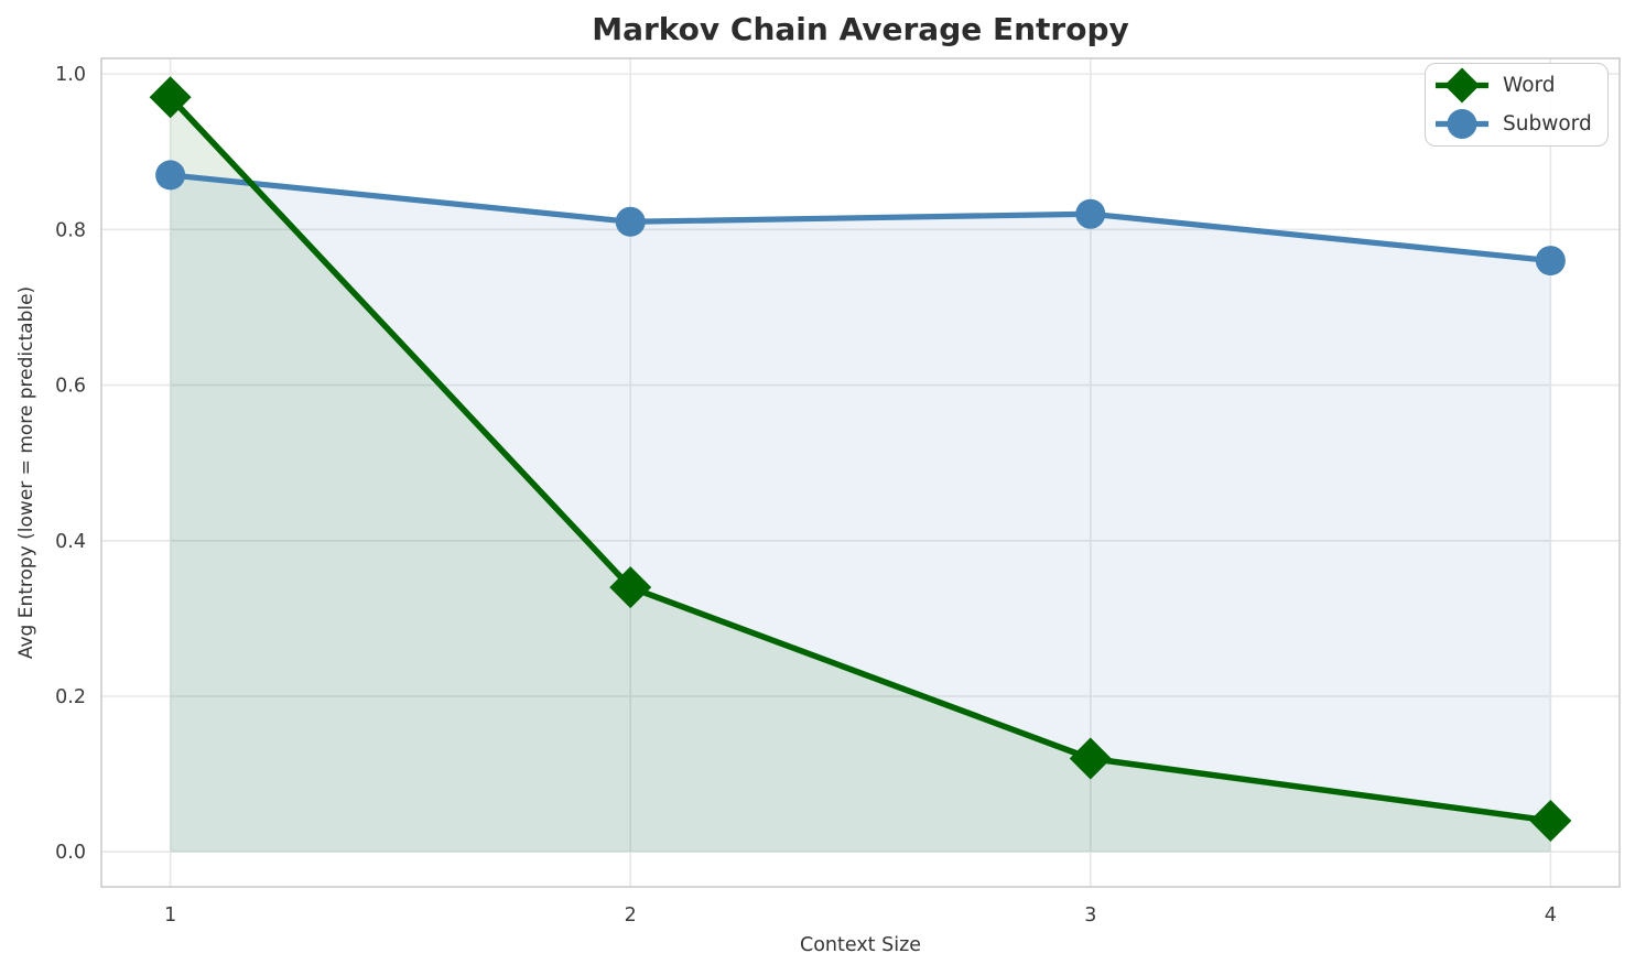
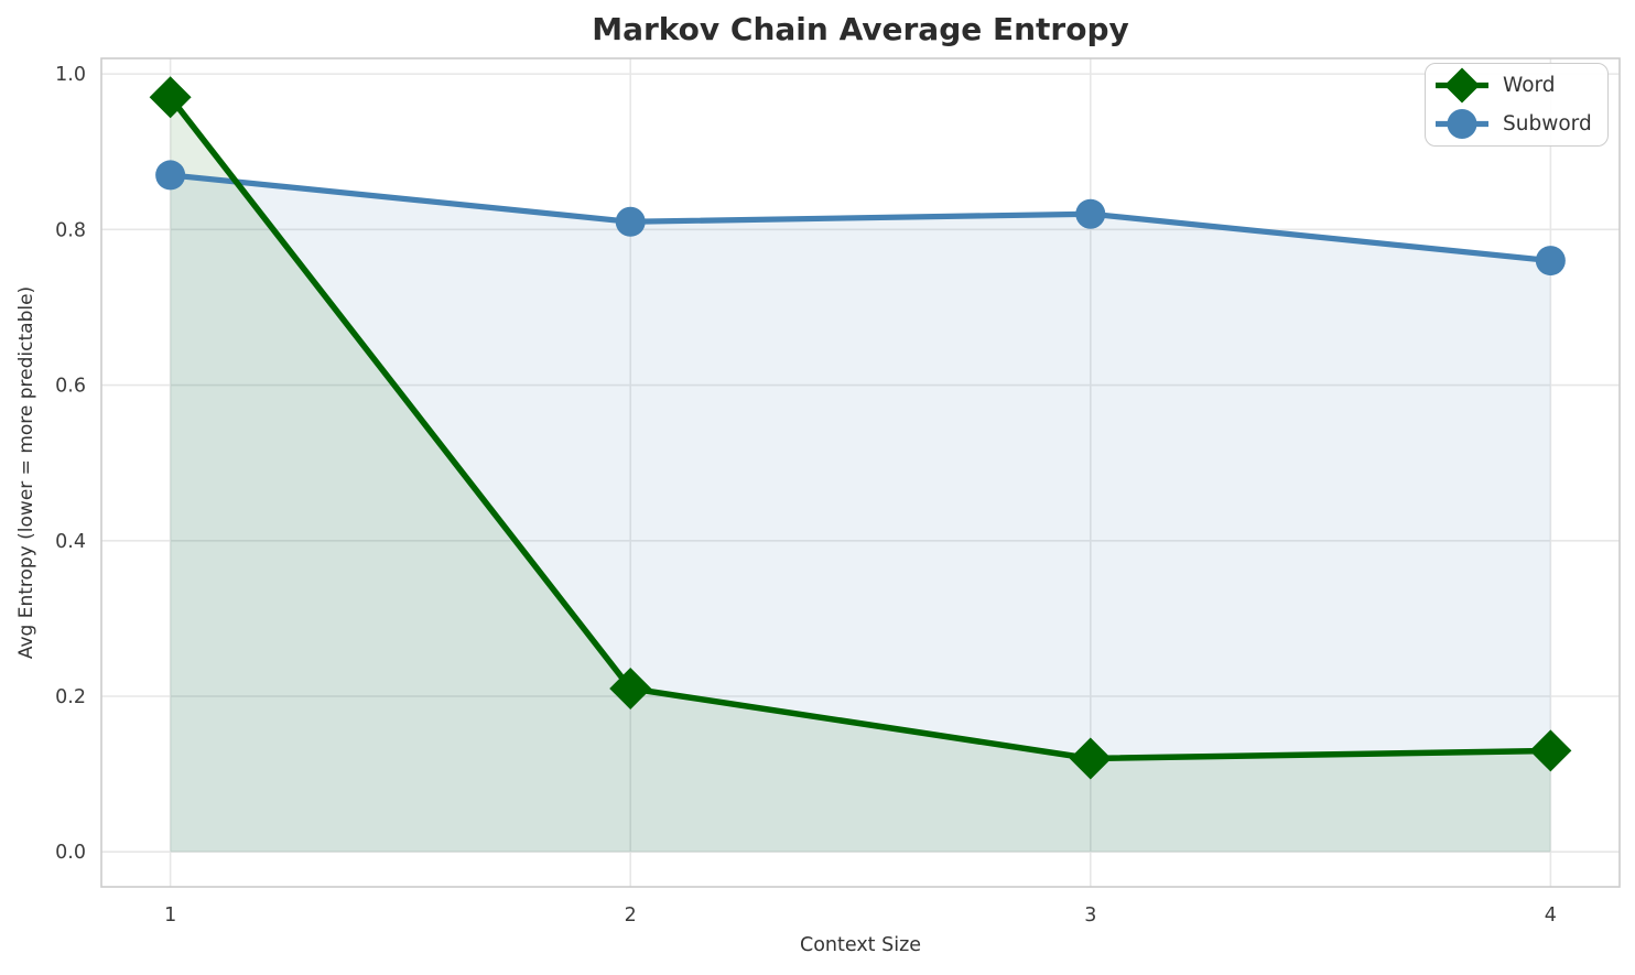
Word/2: 0.34 -> 0.21
Word/4: 0.04 -> 0.13
